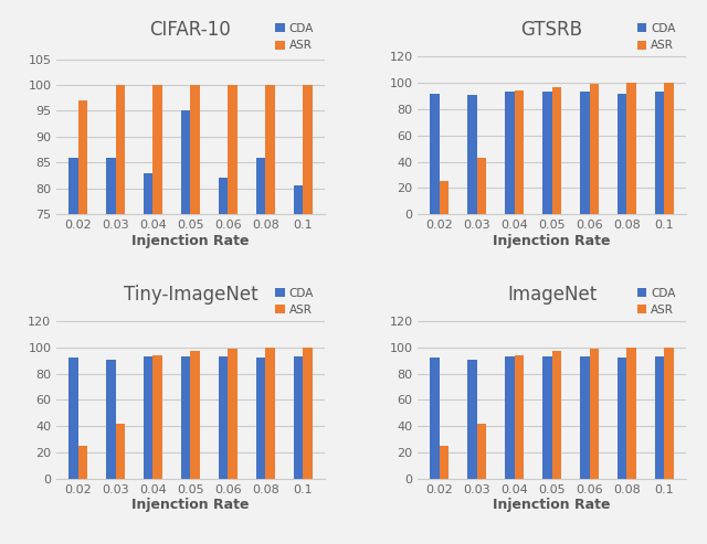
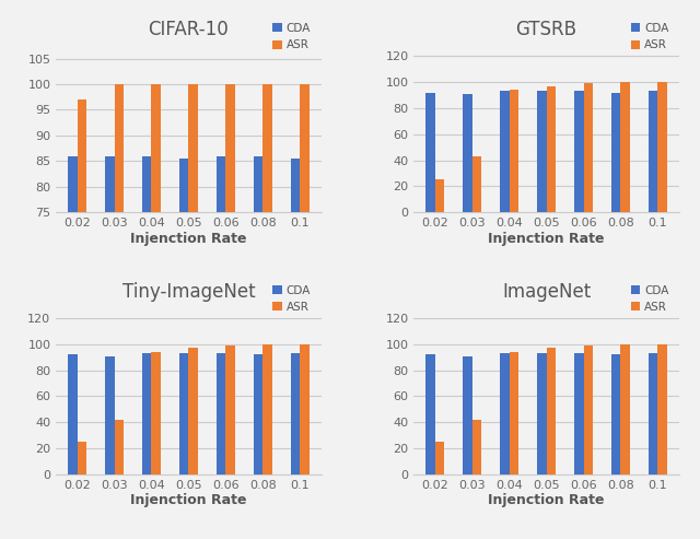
CIFAR-10/CDA/0.04: 83.0 -> 86.0
CIFAR-10/CDA/0.05: 95.0 -> 85.5
CIFAR-10/CDA/0.06: 82.0 -> 86.0
CIFAR-10/CDA/0.1: 80.5 -> 85.5
